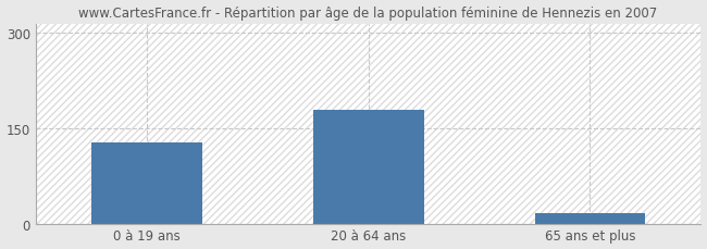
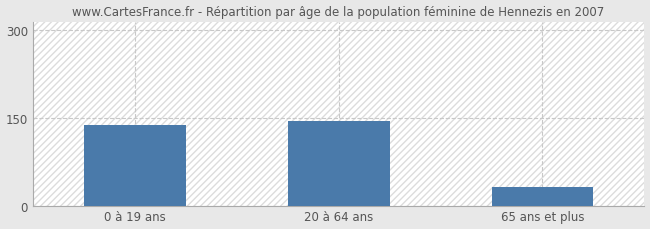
0 à 19 ans: 128 -> 138
20 à 64 ans: 179 -> 144
65 ans et plus: 17 -> 32
